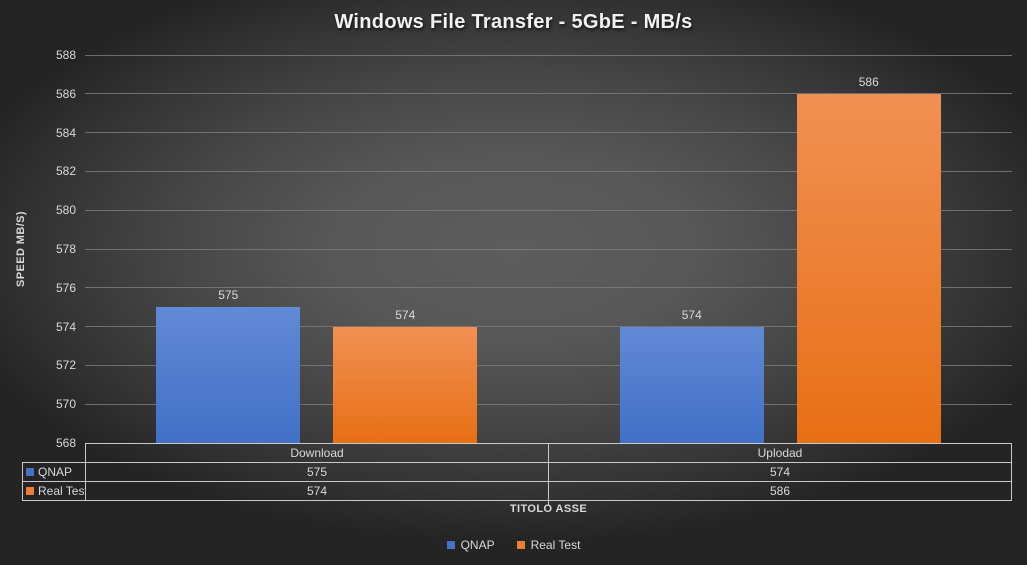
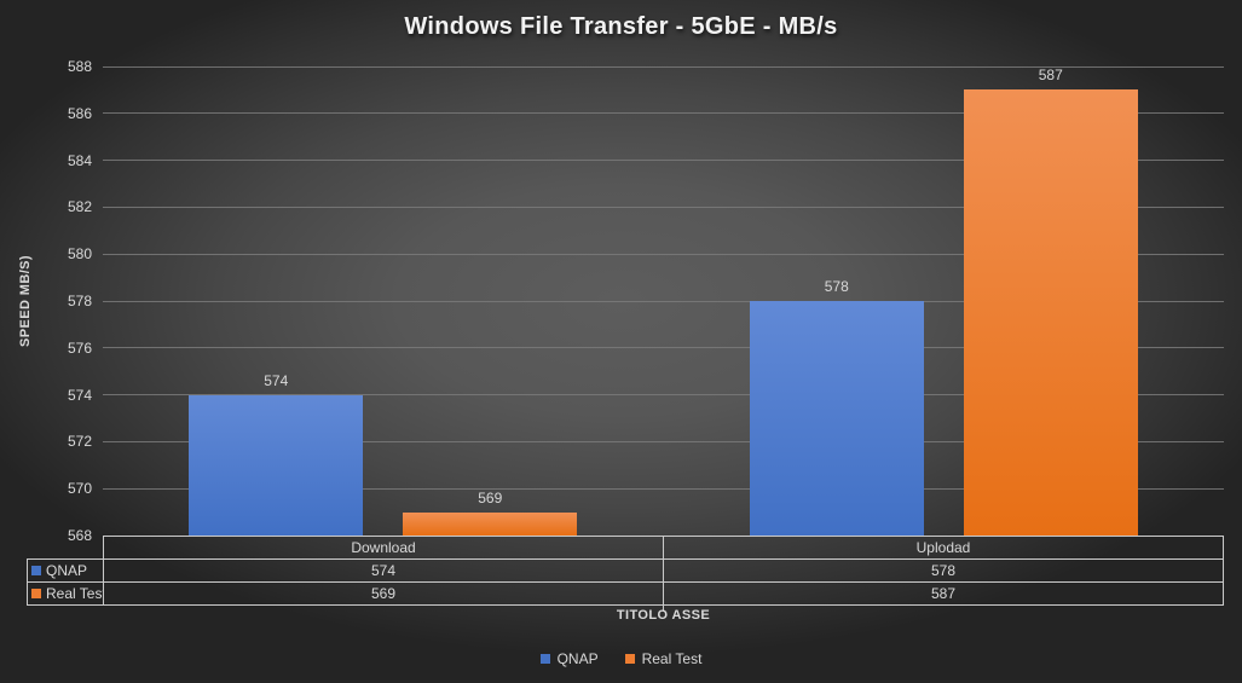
QNAP/Download: 575 -> 574
Real Test/Download: 574 -> 569
QNAP/Uplodad: 574 -> 578
Real Test/Uplodad: 586 -> 587
